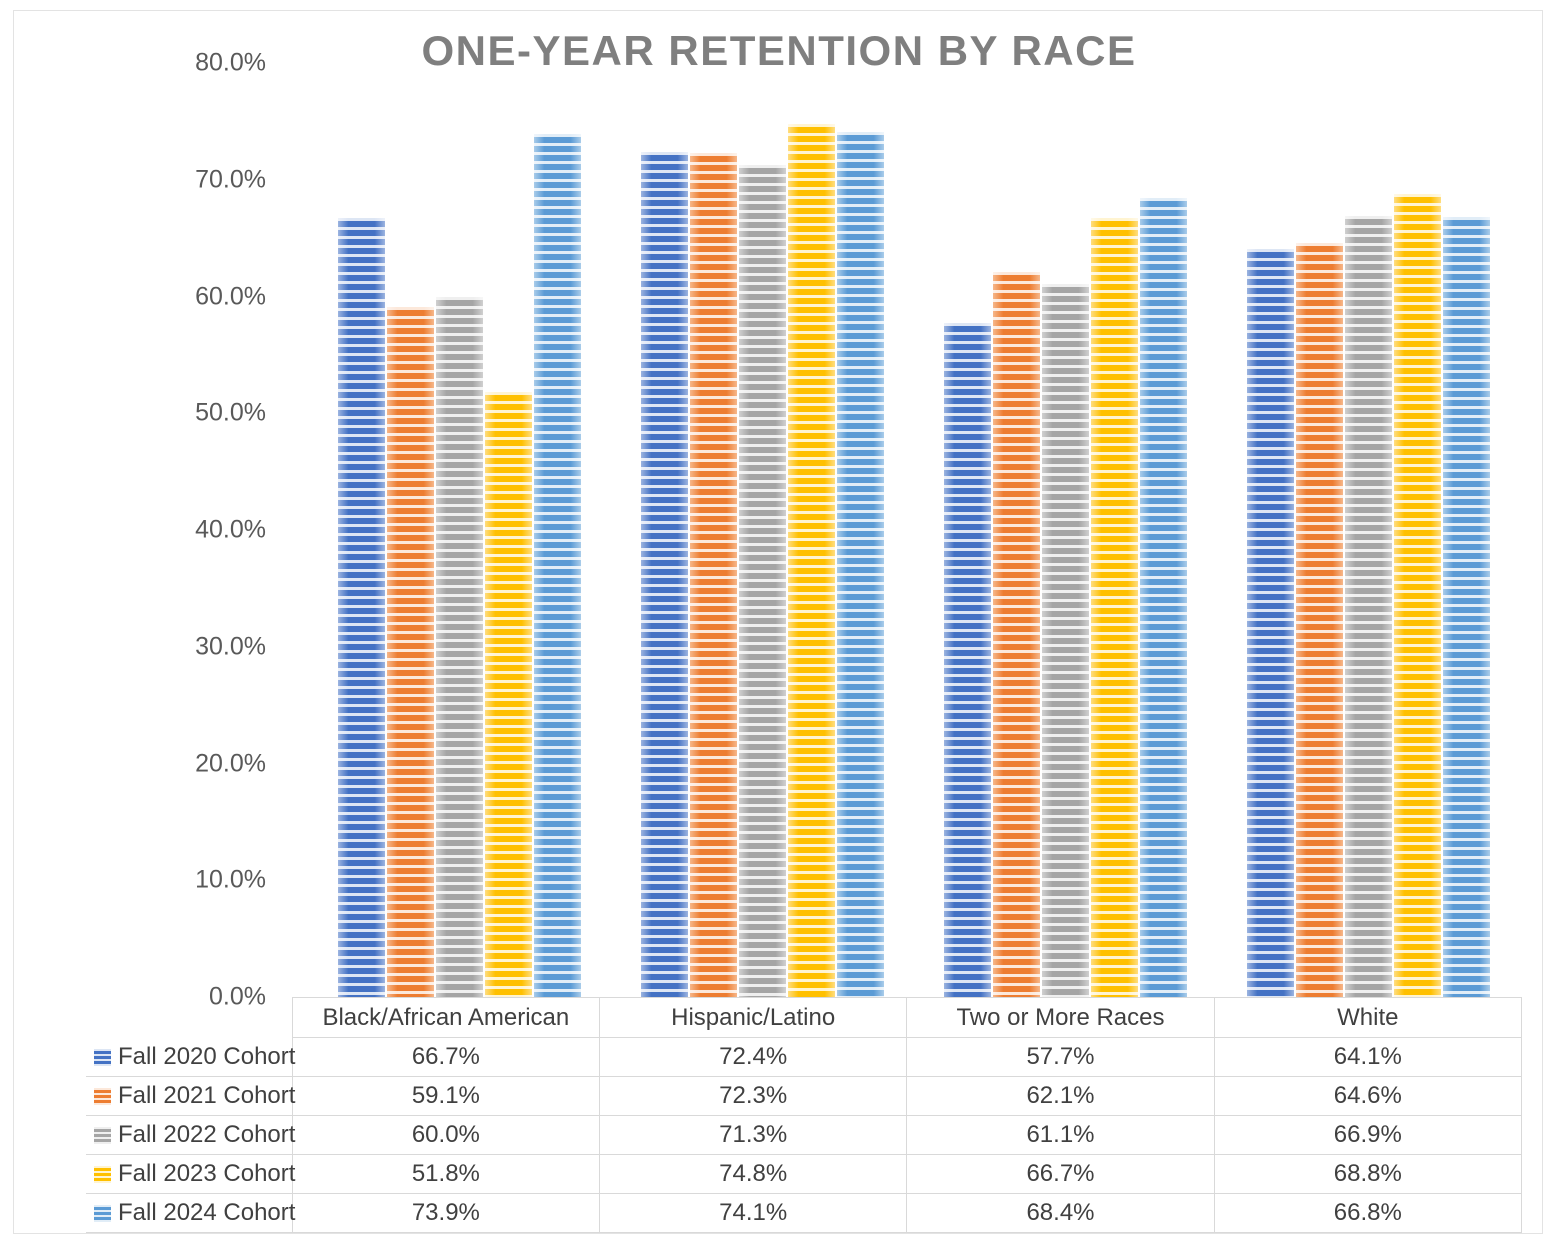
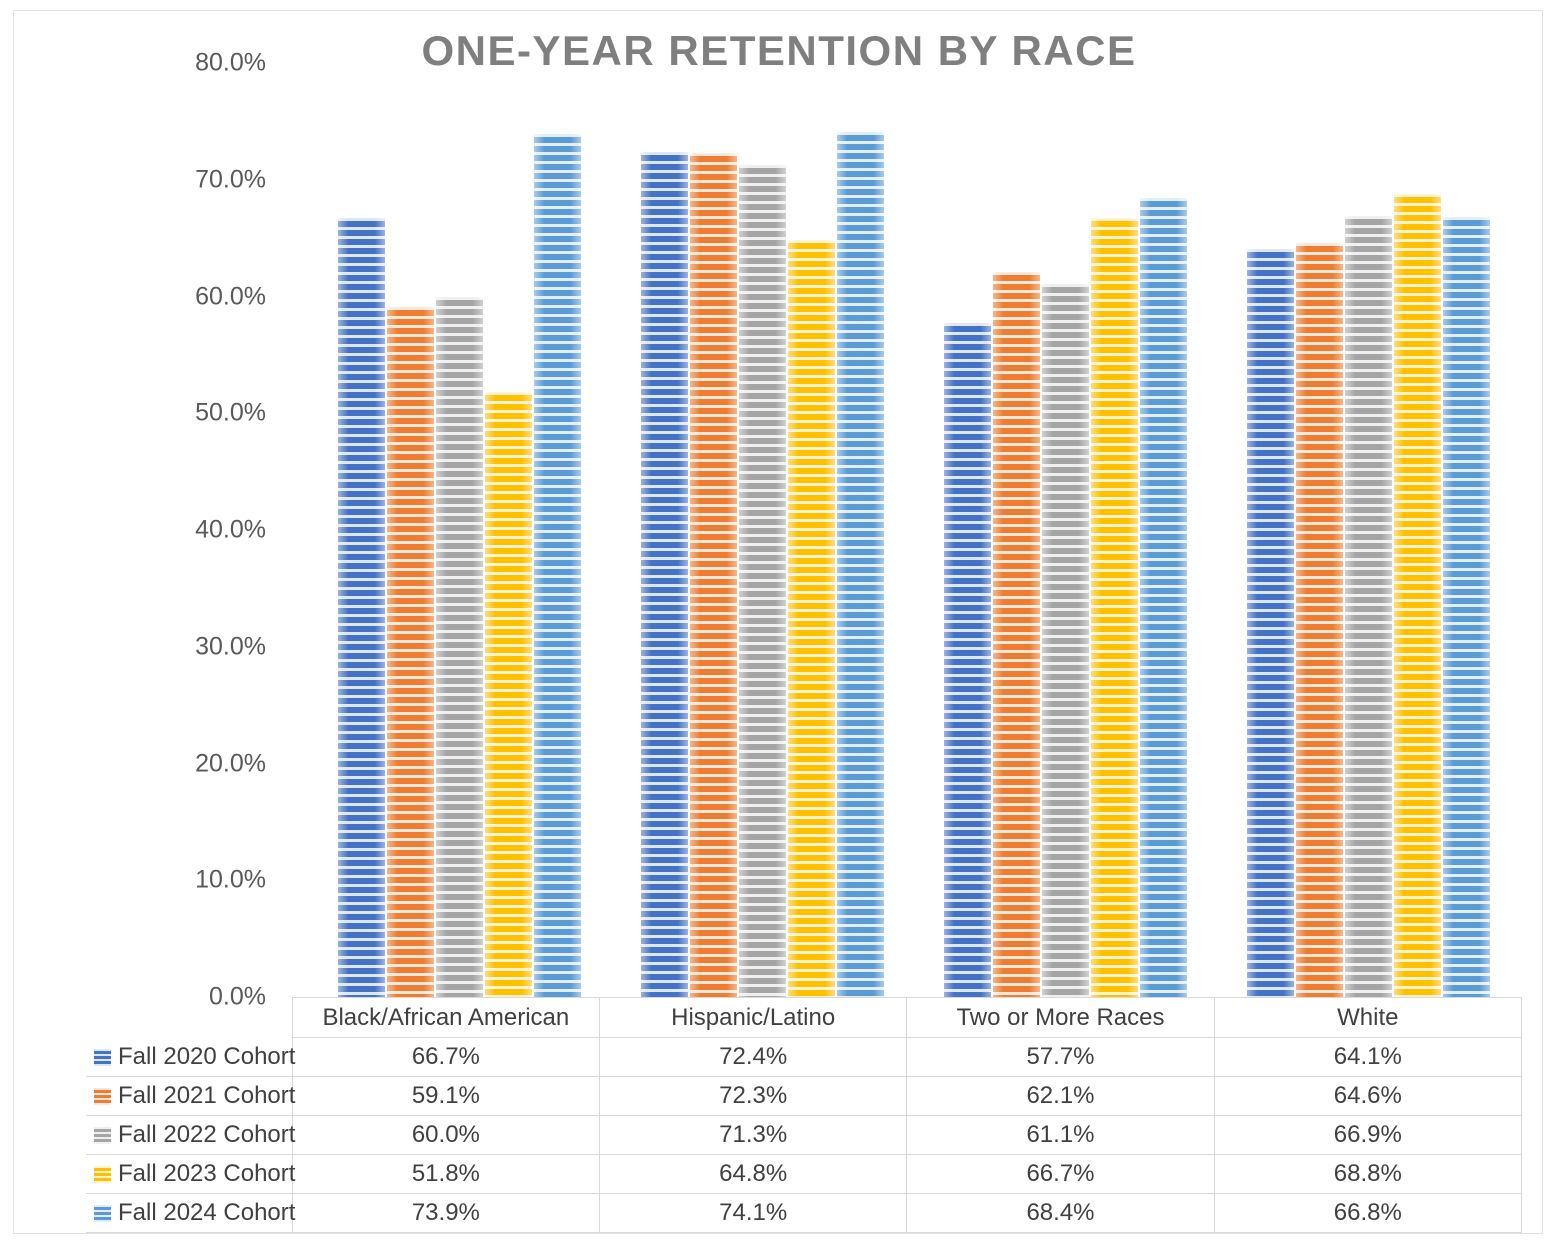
Fall 2023 Cohort/Hispanic/Latino: 74.8% -> 64.8%
